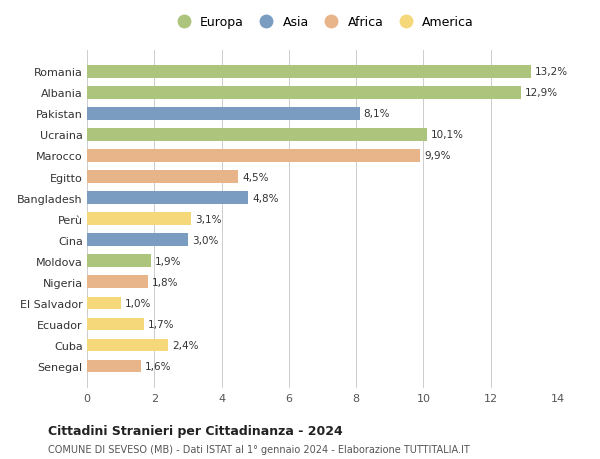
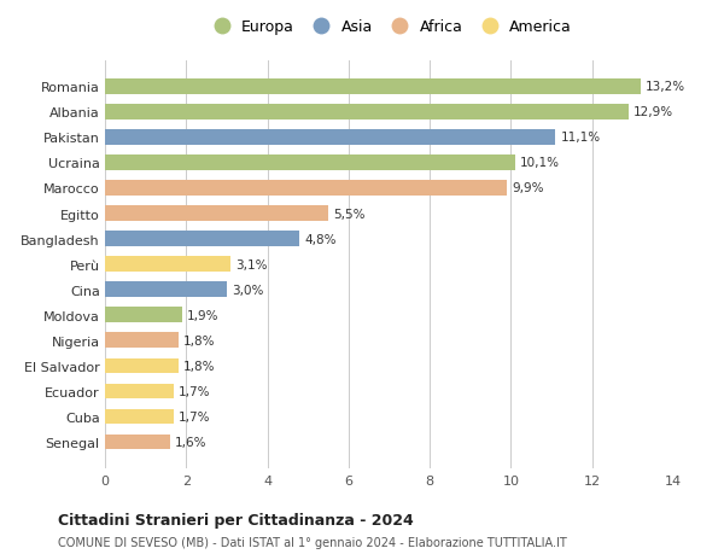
Pakistan: 8,1% -> 11,1%
Egitto: 4,5% -> 5,5%
El Salvador: 1,0% -> 1,8%
Cuba: 2,4% -> 1,7%
